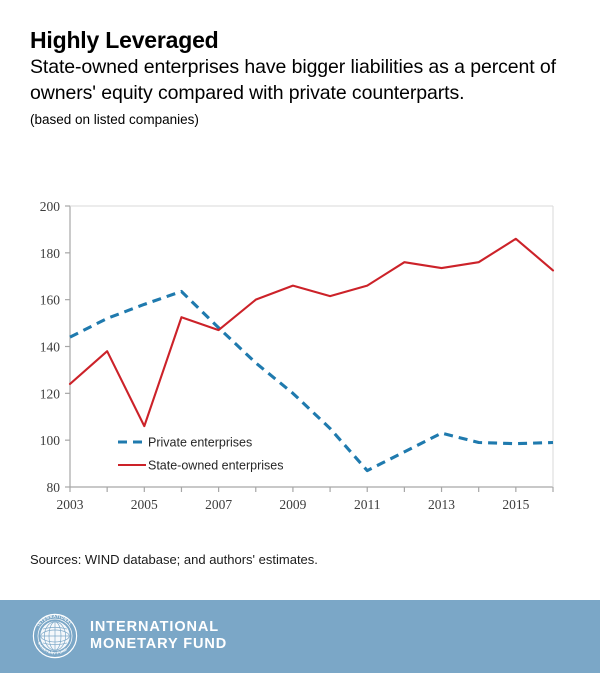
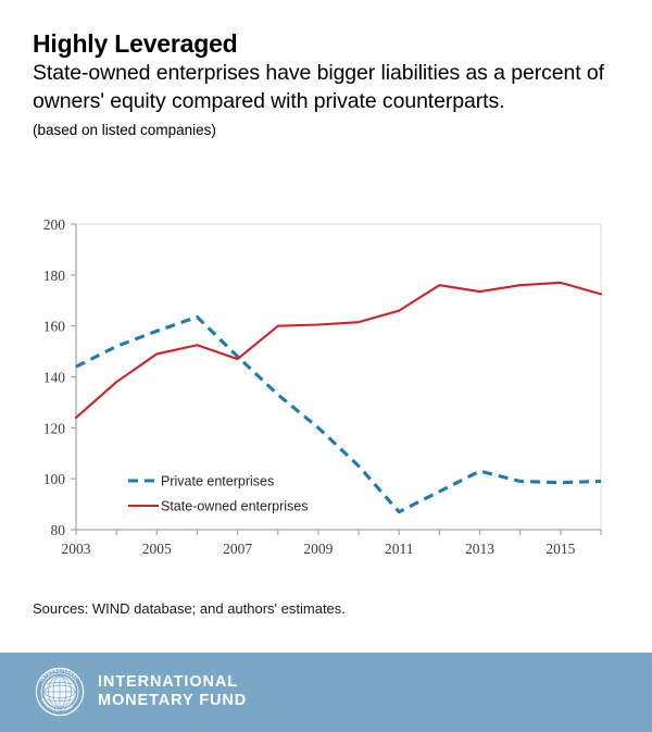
State-owned enterprises/2005: 106 -> 149
State-owned enterprises/2009: 166 -> 160
State-owned enterprises/2015: 186 -> 177
